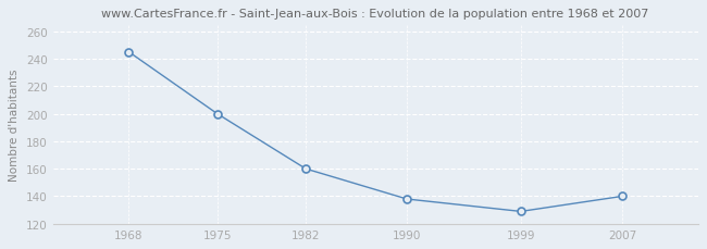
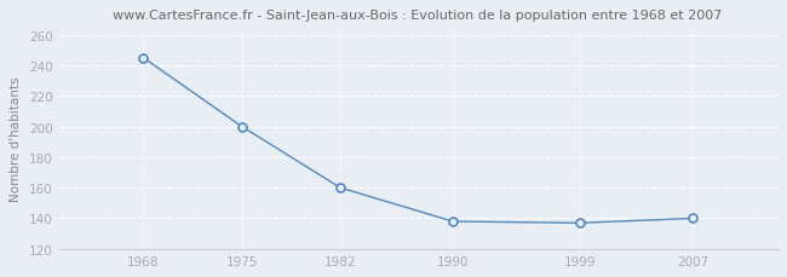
1999: 129 -> 137
